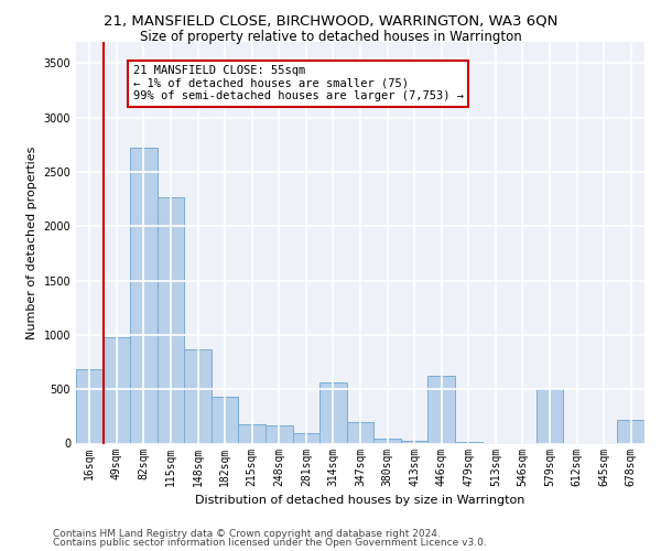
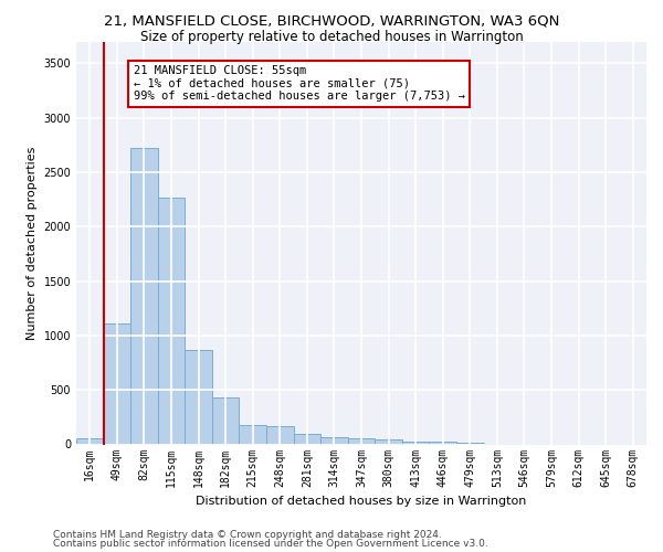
16sqm: 680 -> 60
49sqm: 980 -> 1120
314sqm: 560 -> 60
347sqm: 200 -> 60
446sqm: 620 -> 20
579sqm: 500 -> 0
678sqm: 220 -> 0
